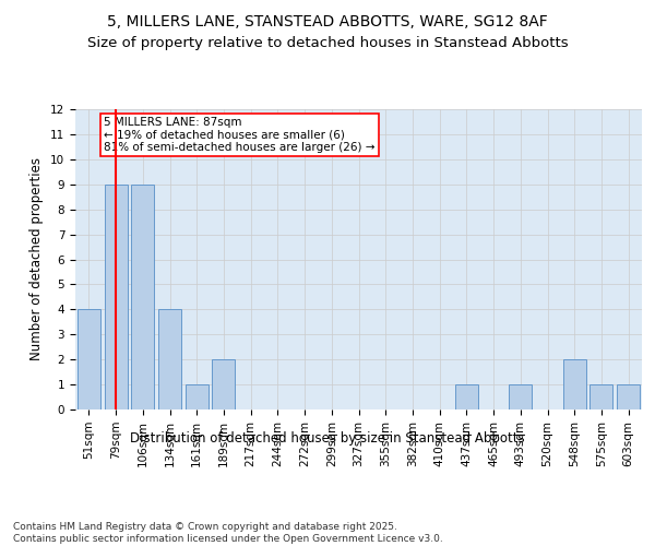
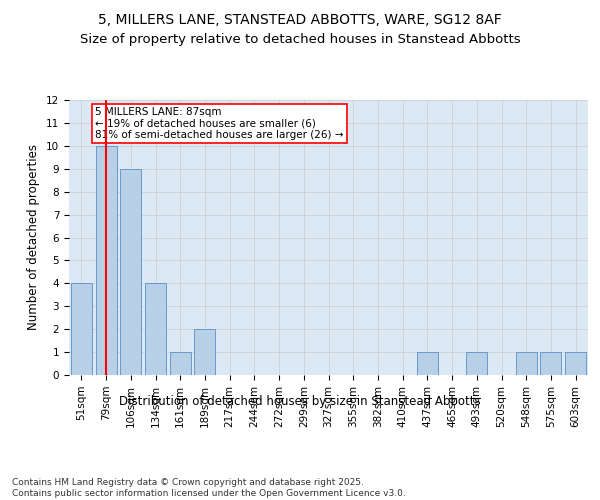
79sqm: 9 -> 10
548sqm: 2 -> 1
